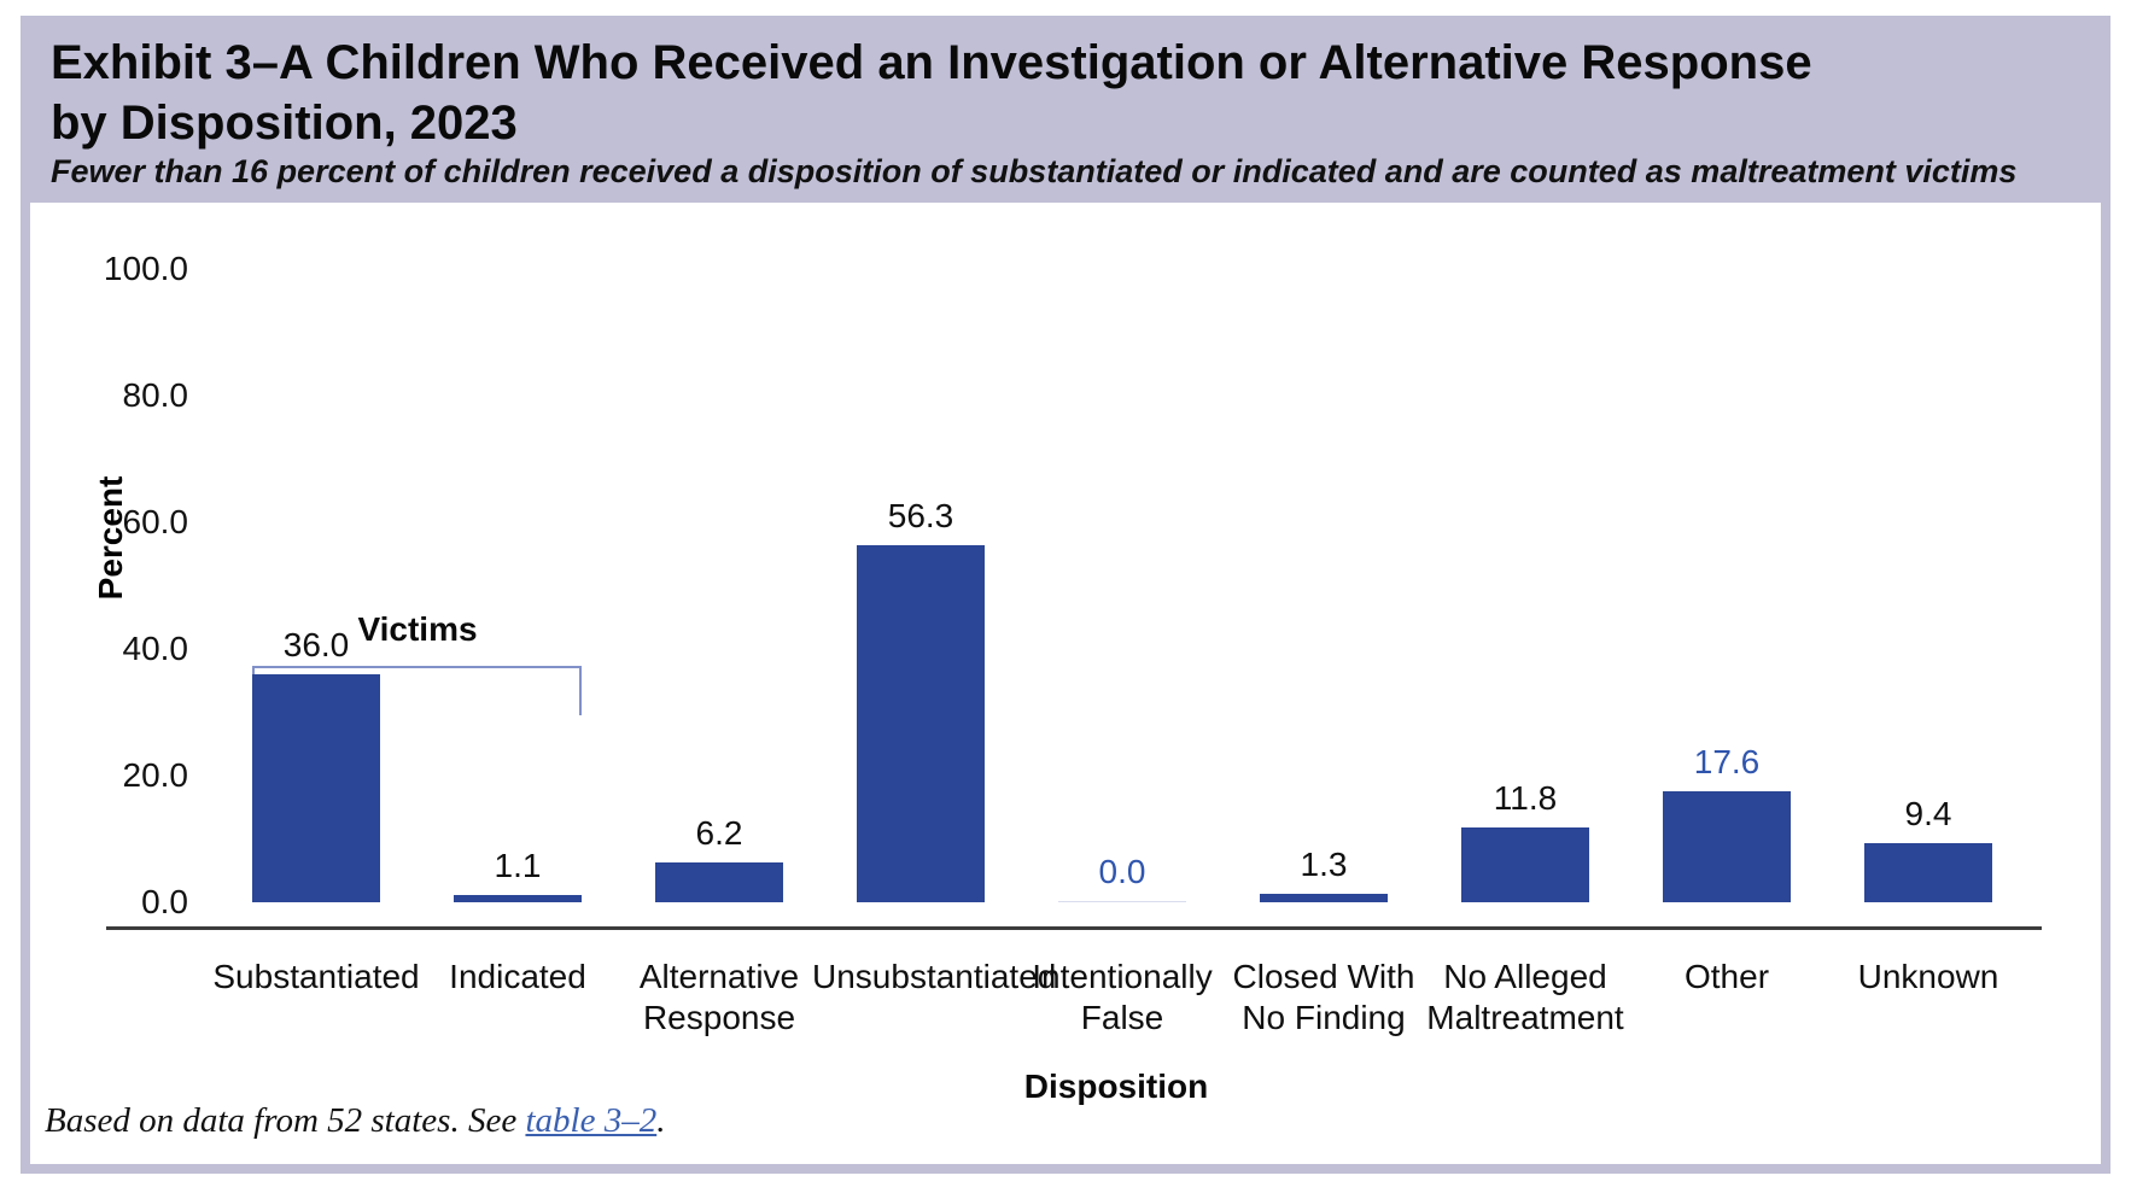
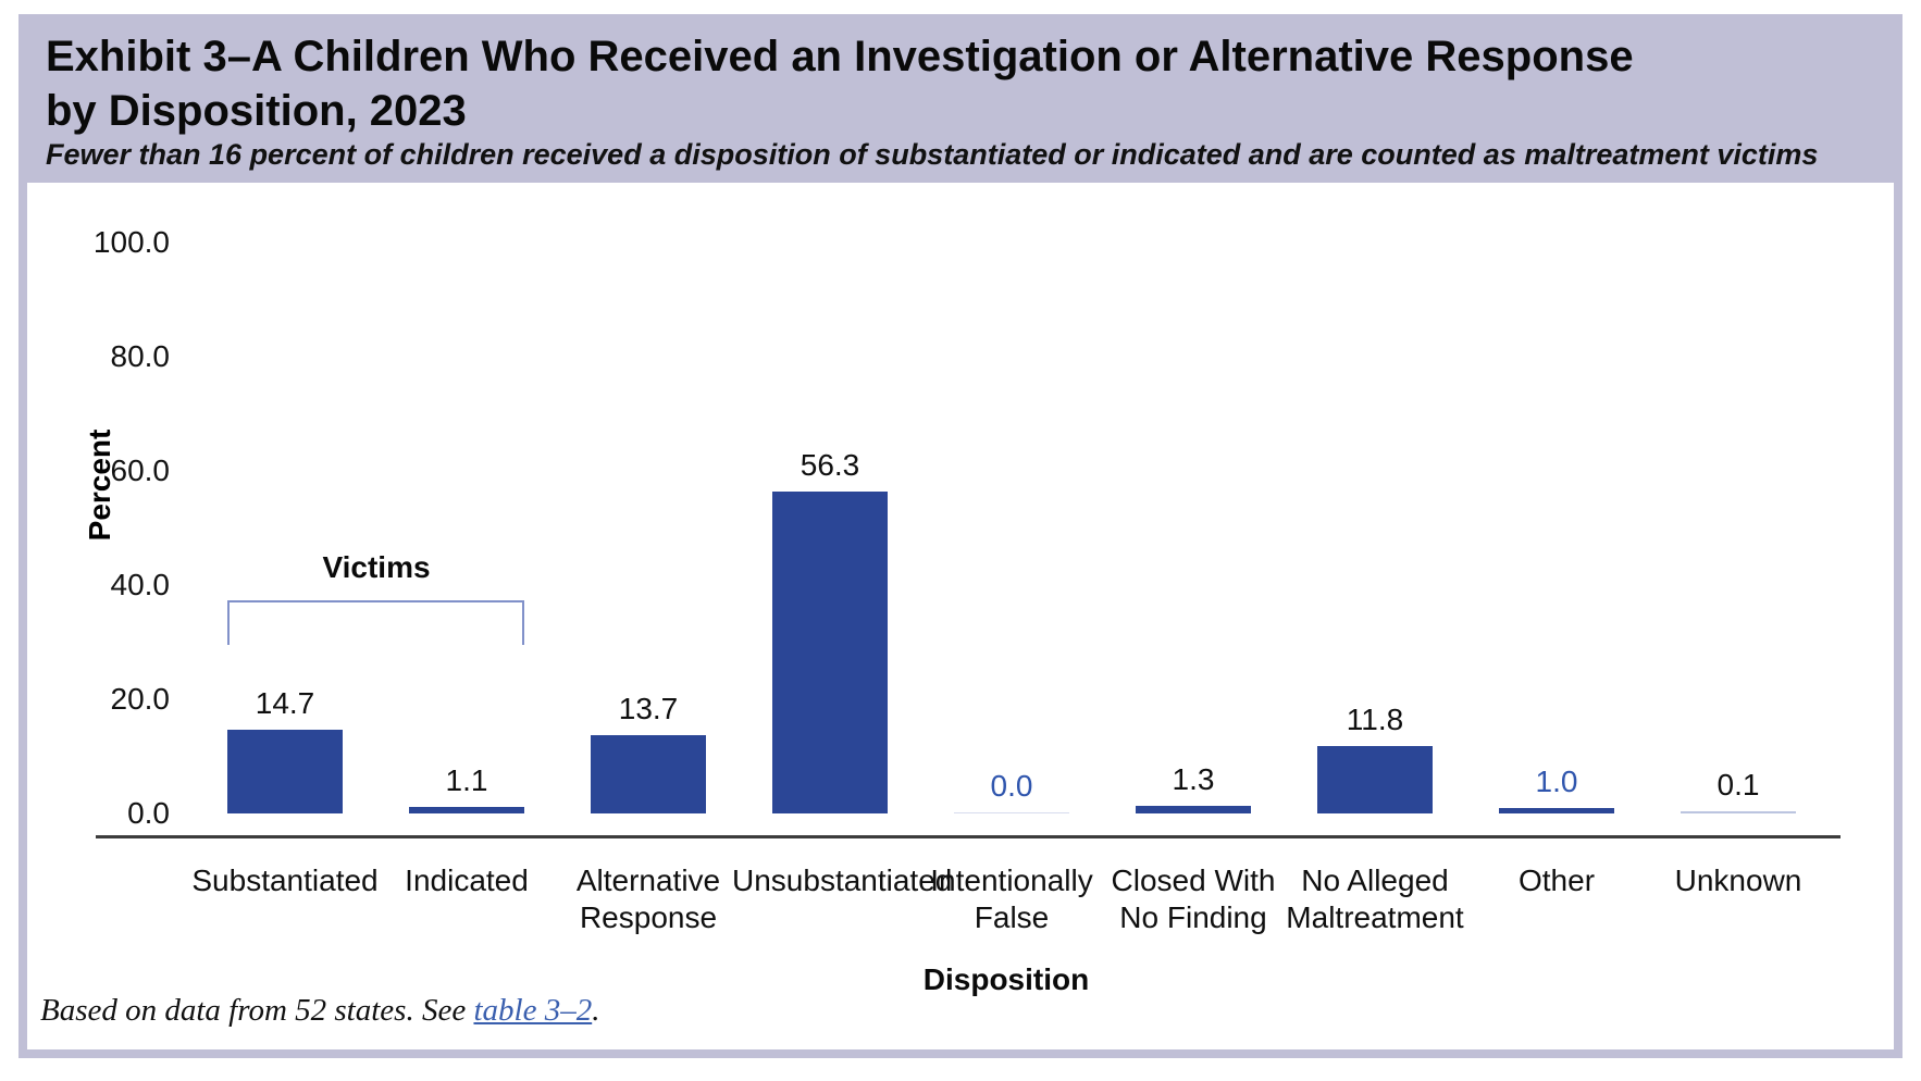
Substantiated: 36.0 -> 14.7
Alternative Response: 6.2 -> 13.7
Other: 17.6 -> 1.0
Unknown: 9.4 -> 0.1
